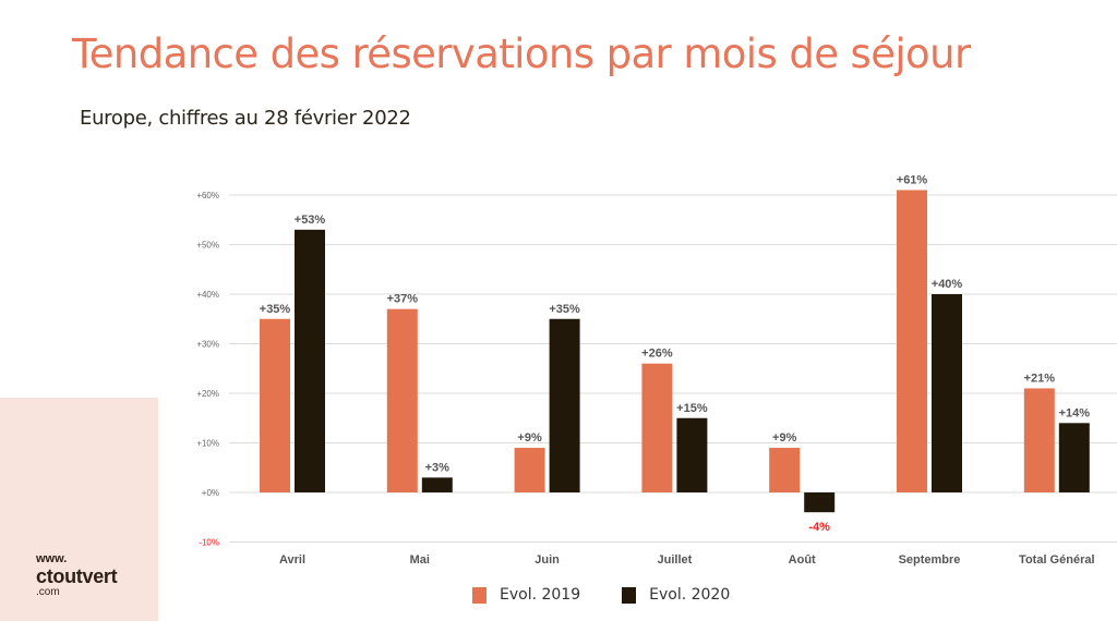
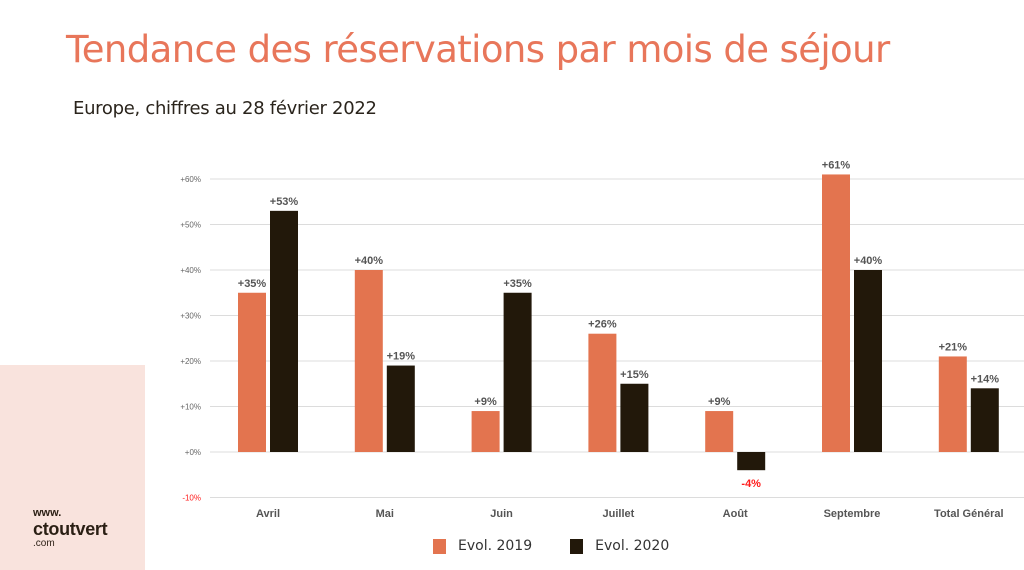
Evol. 2019/Mai: +37% -> +40%
Evol. 2020/Mai: +3% -> +19%
